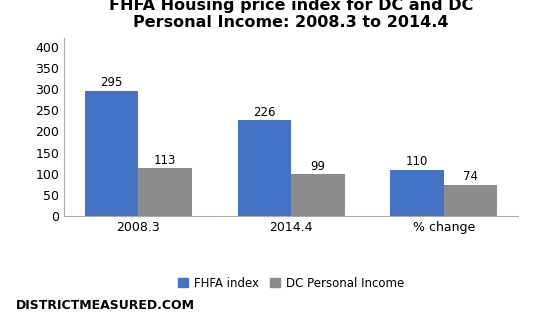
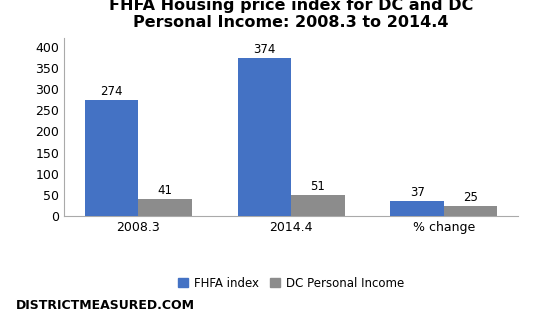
FHFA index/2008.3: 295 -> 274
DC Personal Income/2008.3: 113 -> 41
FHFA index/2014.4: 226 -> 374
DC Personal Income/2014.4: 99 -> 51
FHFA index/% change: 110 -> 37
DC Personal Income/% change: 74 -> 25
